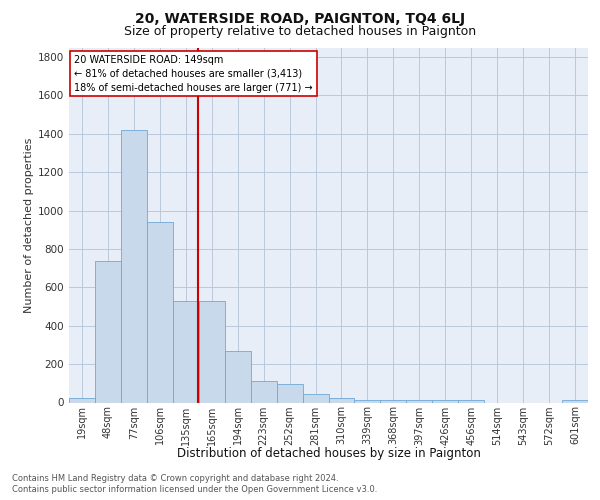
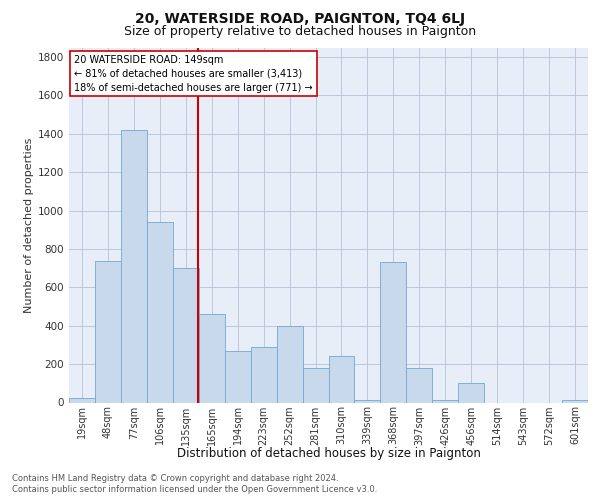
135sqm: 530 -> 700
165sqm: 530 -> 460
223sqm: 110 -> 290
252sqm: 100 -> 400
281sqm: 40 -> 180
310sqm: 20 -> 240
368sqm: 20 -> 730
397sqm: 20 -> 180
456sqm: 20 -> 100
